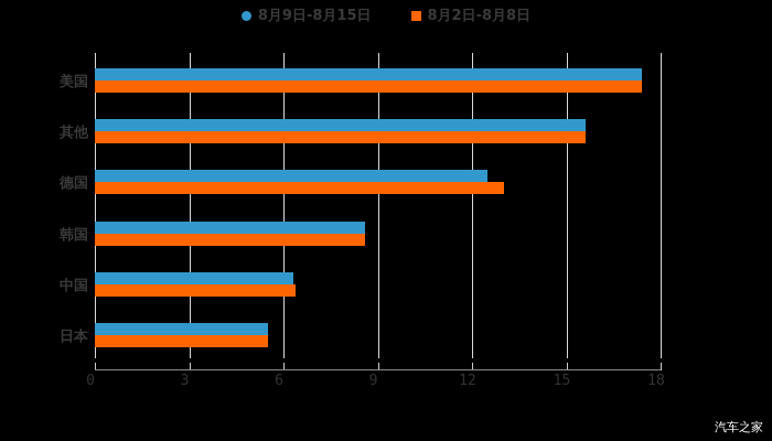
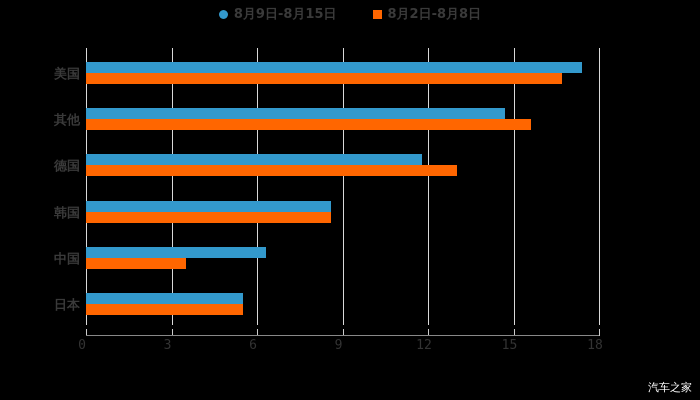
8月2日-8月8日/美国: 17.4 -> 16.7
8月9日-8月15日/其他: 15.6 -> 14.7
8月9日-8月15日/德国: 12.5 -> 11.8
8月2日-8月8日/中国: 6.4 -> 3.5
